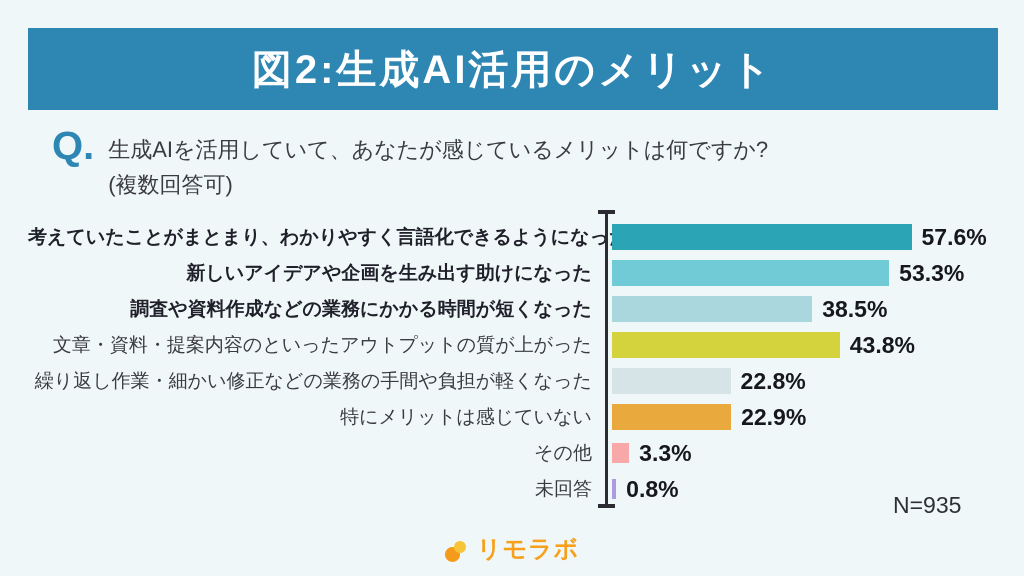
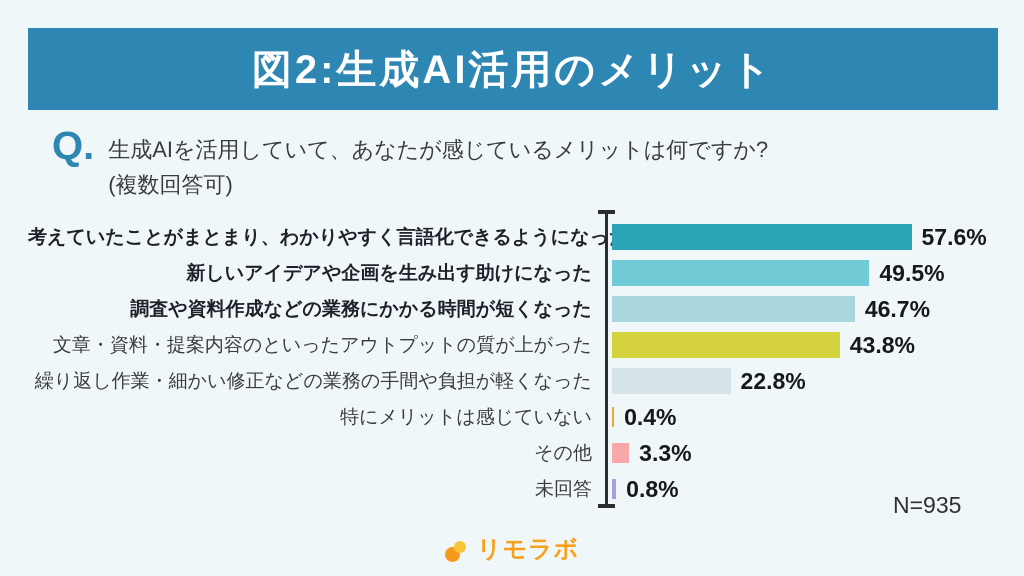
新しいアイデアや企画を生み出す助けになった: 53.3% -> 49.5%
調査や資料作成などの業務にかかる時間が短くなった: 38.5% -> 46.7%
特にメリットは感じていない: 22.9% -> 0.4%
